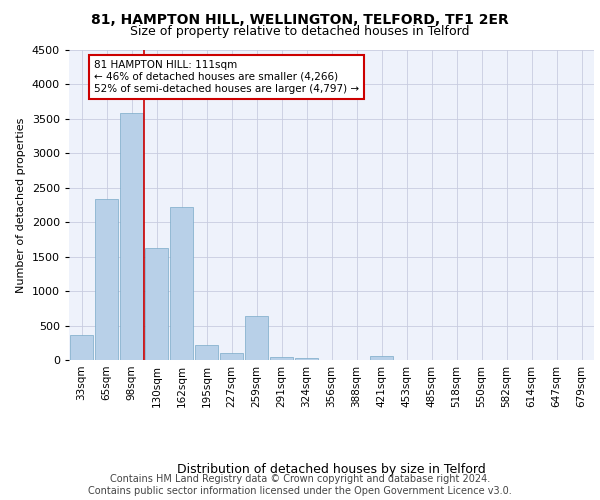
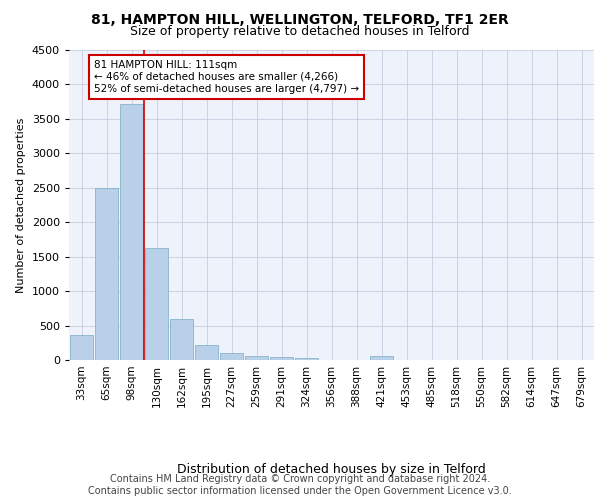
65sqm: 2340 -> 2500
98sqm: 3580 -> 3720
162sqm: 2220 -> 590
259sqm: 640 -> 60
